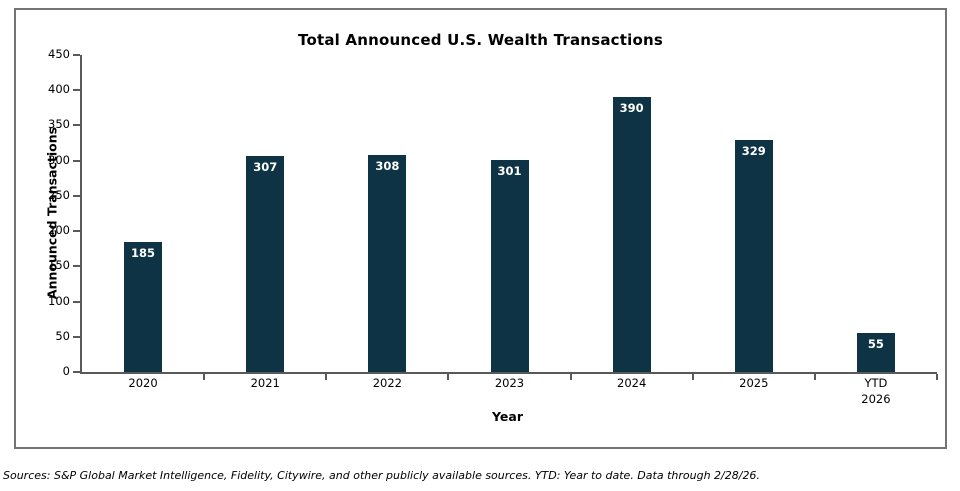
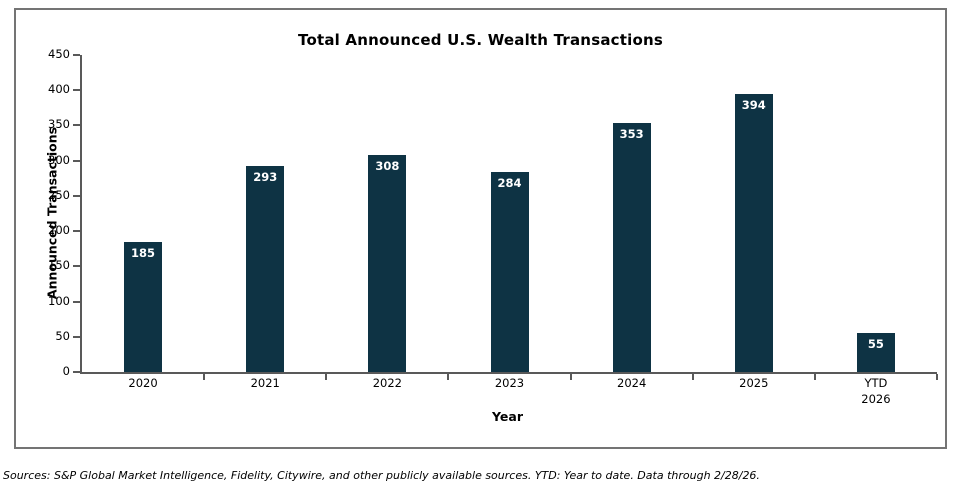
2021: 307 -> 293
2023: 301 -> 284
2024: 390 -> 353
2025: 329 -> 394
